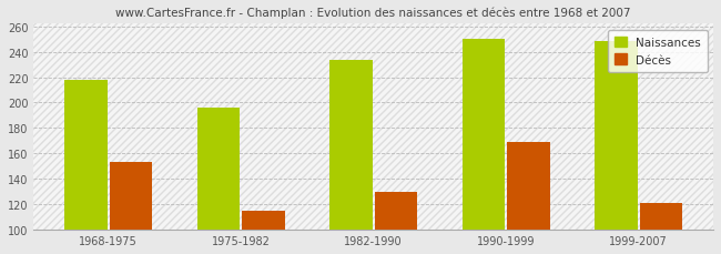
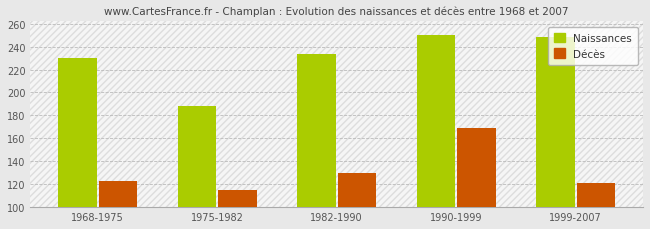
Naissances/1968-1975: 218 -> 230
Décès/1968-1975: 153 -> 123
Naissances/1975-1982: 196 -> 188
